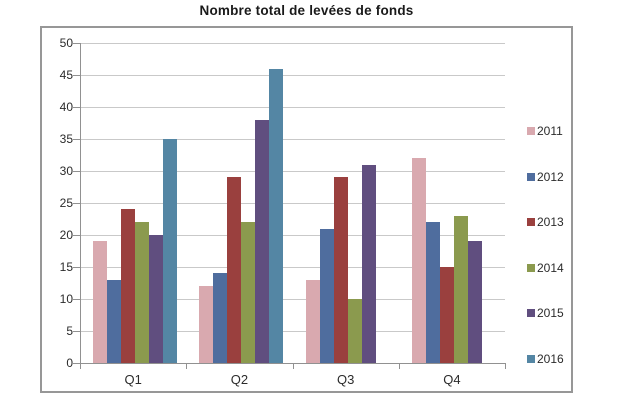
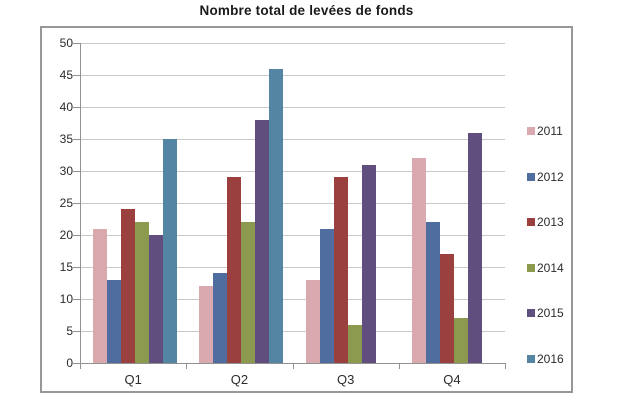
2011/Q1: 19 -> 21
2014/Q3: 10 -> 6
2013/Q4: 15 -> 17
2014/Q4: 23 -> 7
2015/Q4: 19 -> 36
